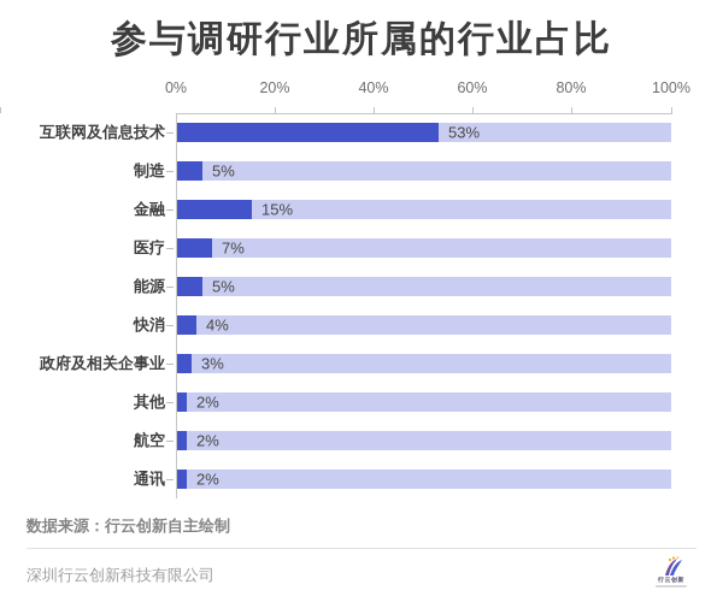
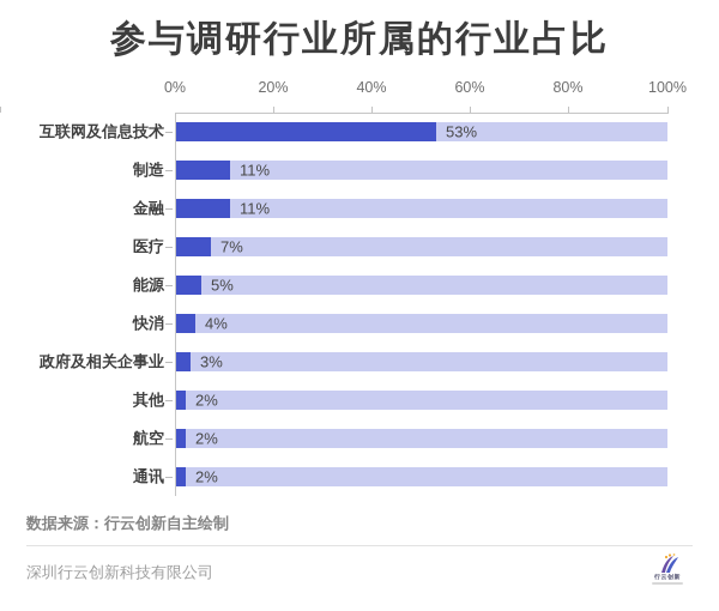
制造: 5% -> 11%
金融: 15% -> 11%
